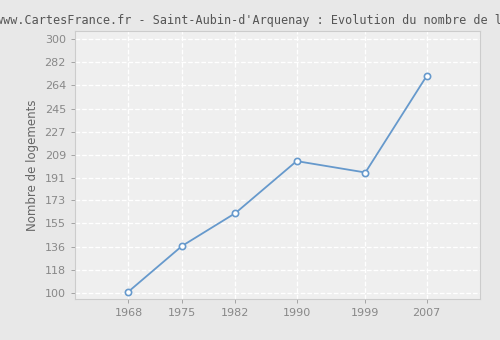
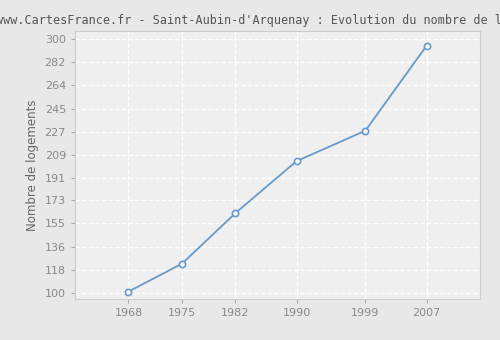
1975: 137 -> 123
1999: 195 -> 228
2007: 271 -> 295
